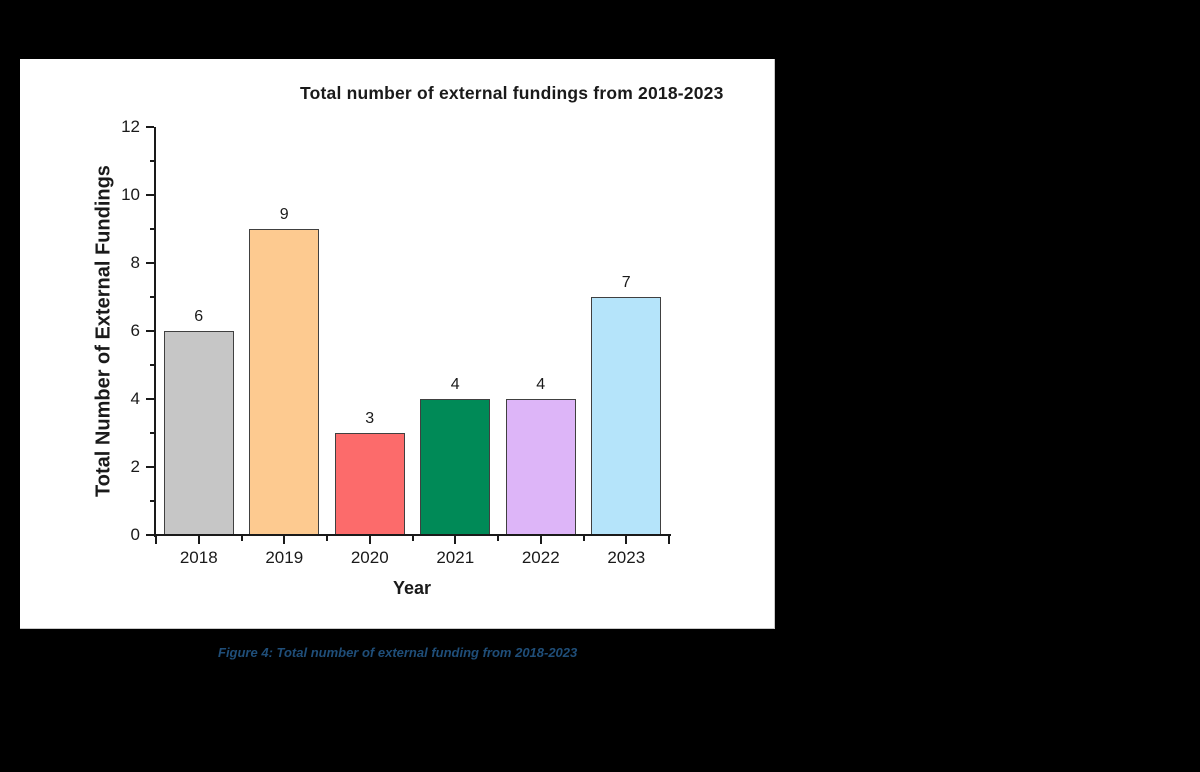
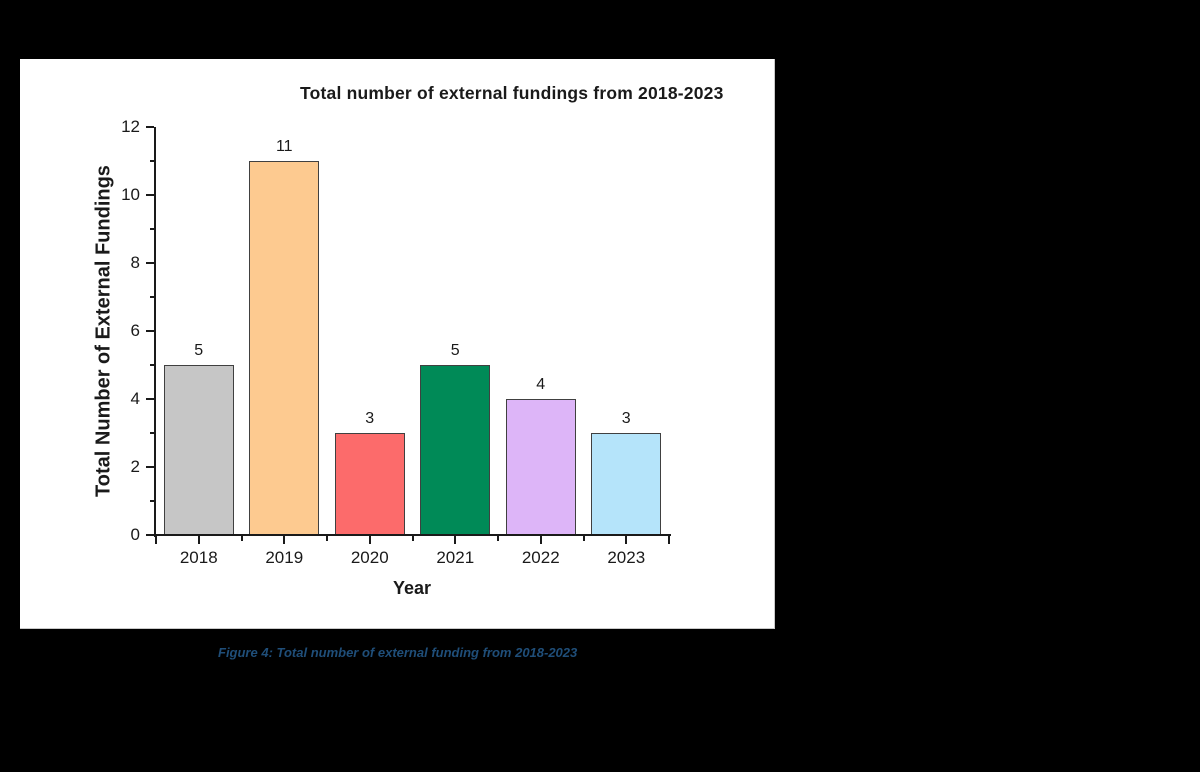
2018: 6 -> 5
2019: 9 -> 11
2021: 4 -> 5
2023: 7 -> 3
